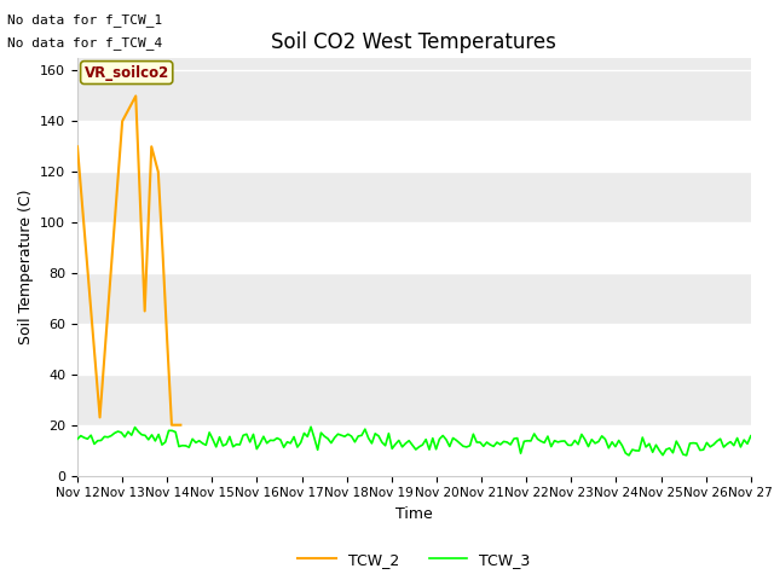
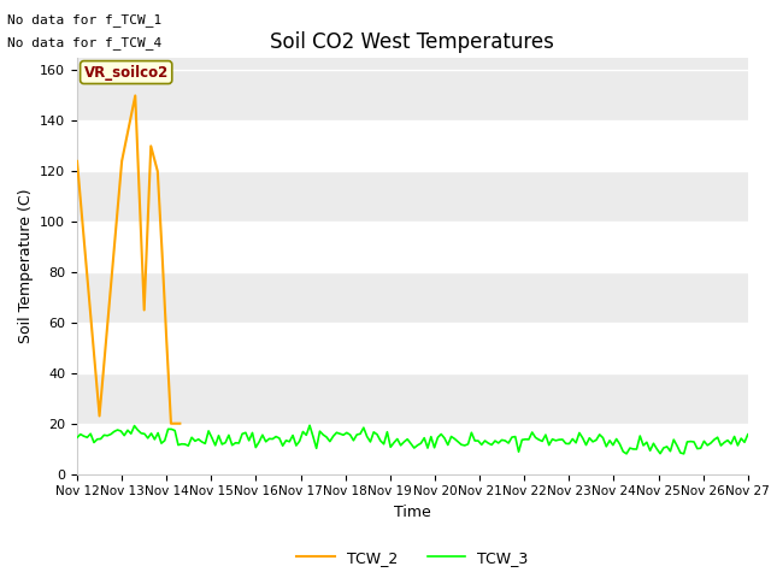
TCW_2/Nov 12: 130 -> 124
TCW_2/Nov 13: 140 -> 124
